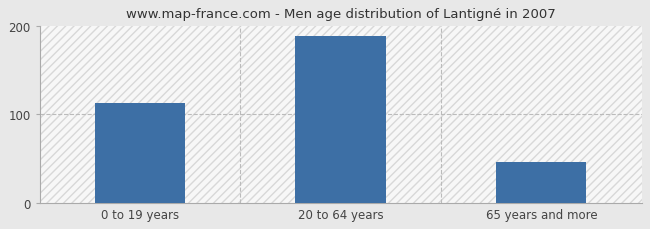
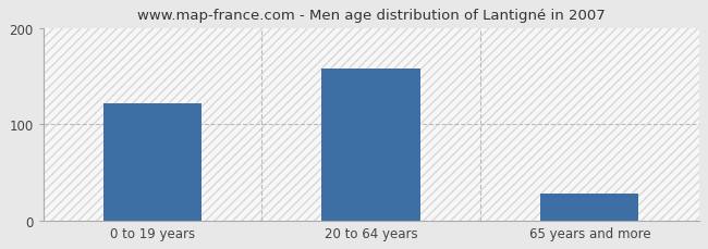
0 to 19 years: 113 -> 122
20 to 64 years: 188 -> 158
65 years and more: 46 -> 28
